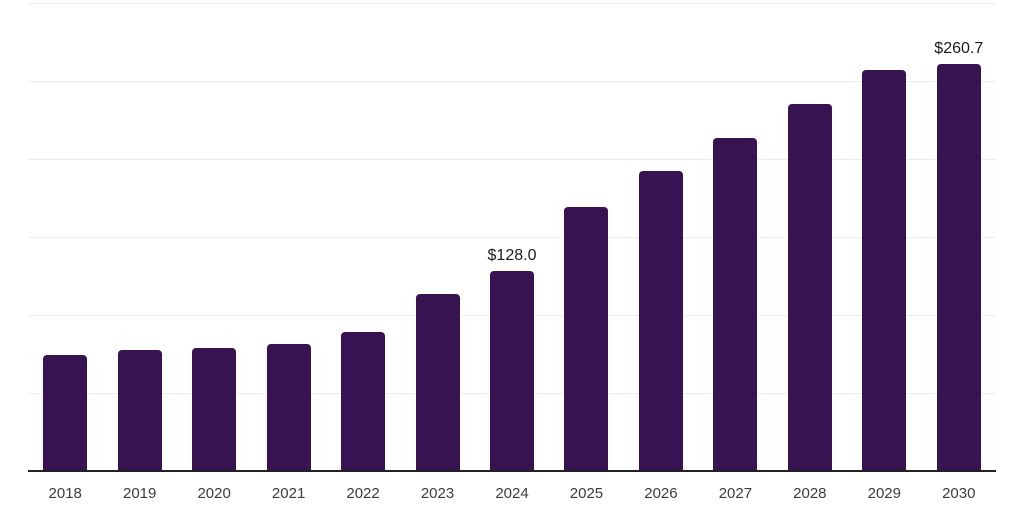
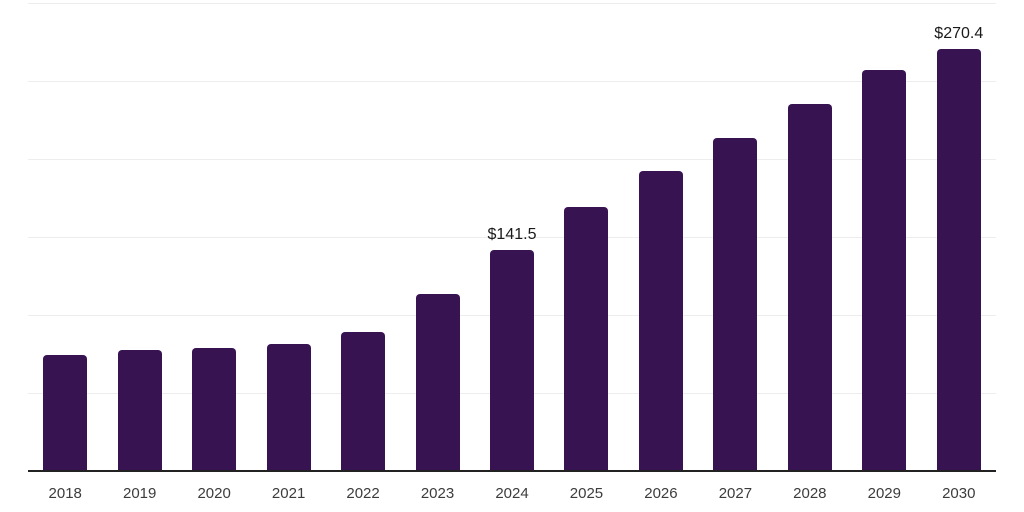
2024: $128.0 -> $141.5
2030: $260.7 -> $270.4
